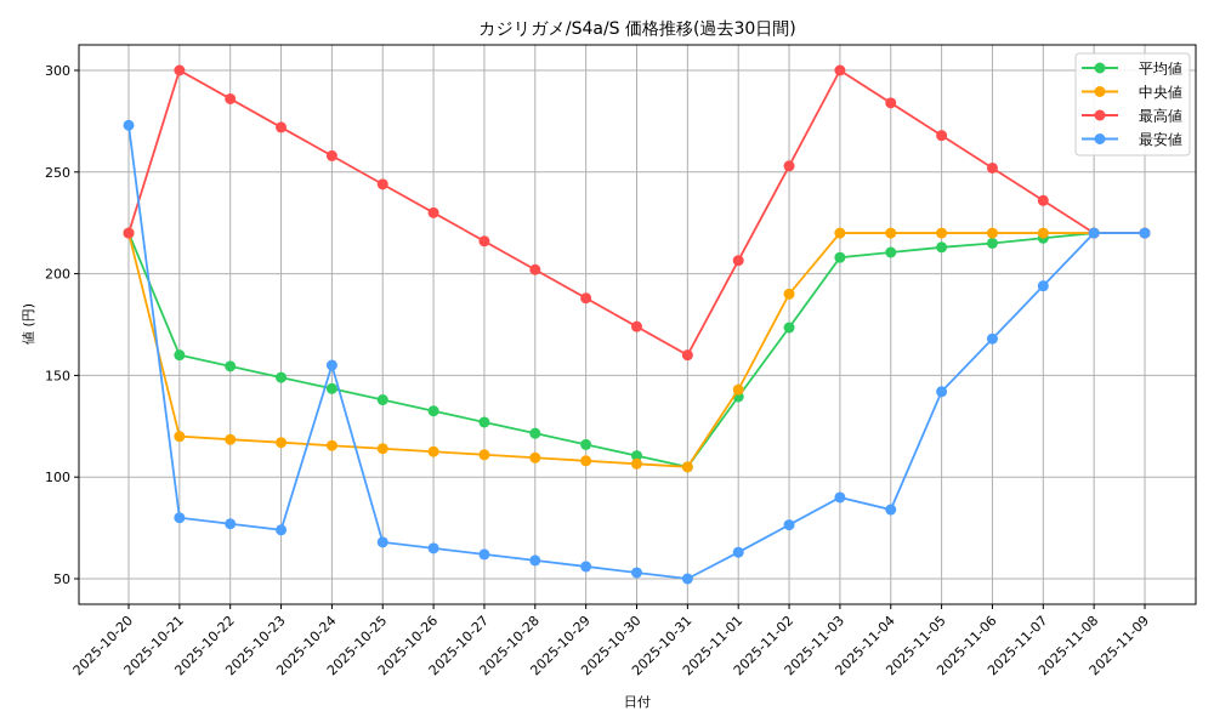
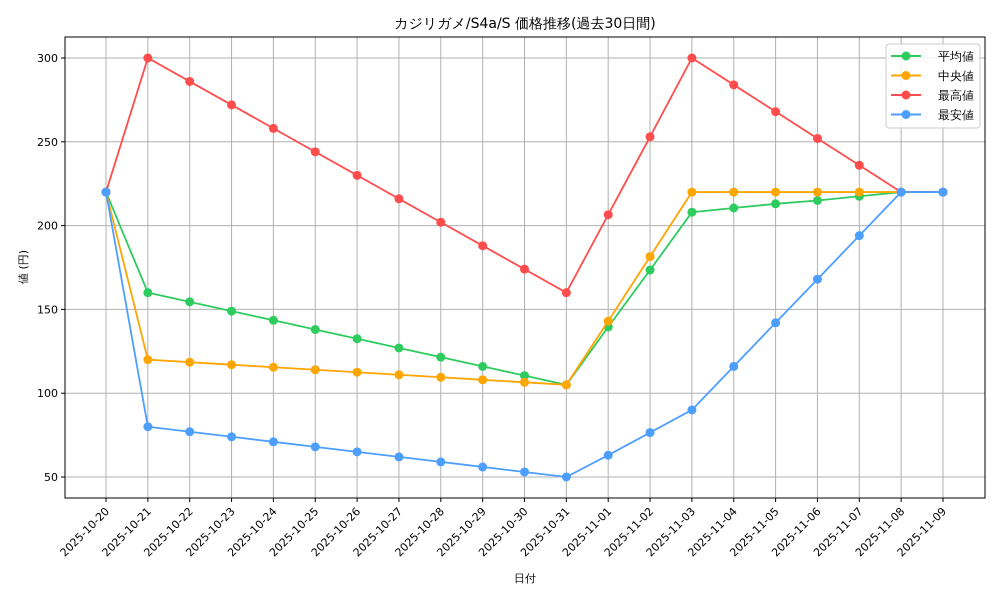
最安値/2025-10-20: 273 -> 220
最安値/2025-10-24: 155 -> 71
中央値/2025-11-02: 190 -> 182
最安値/2025-11-04: 84 -> 116
